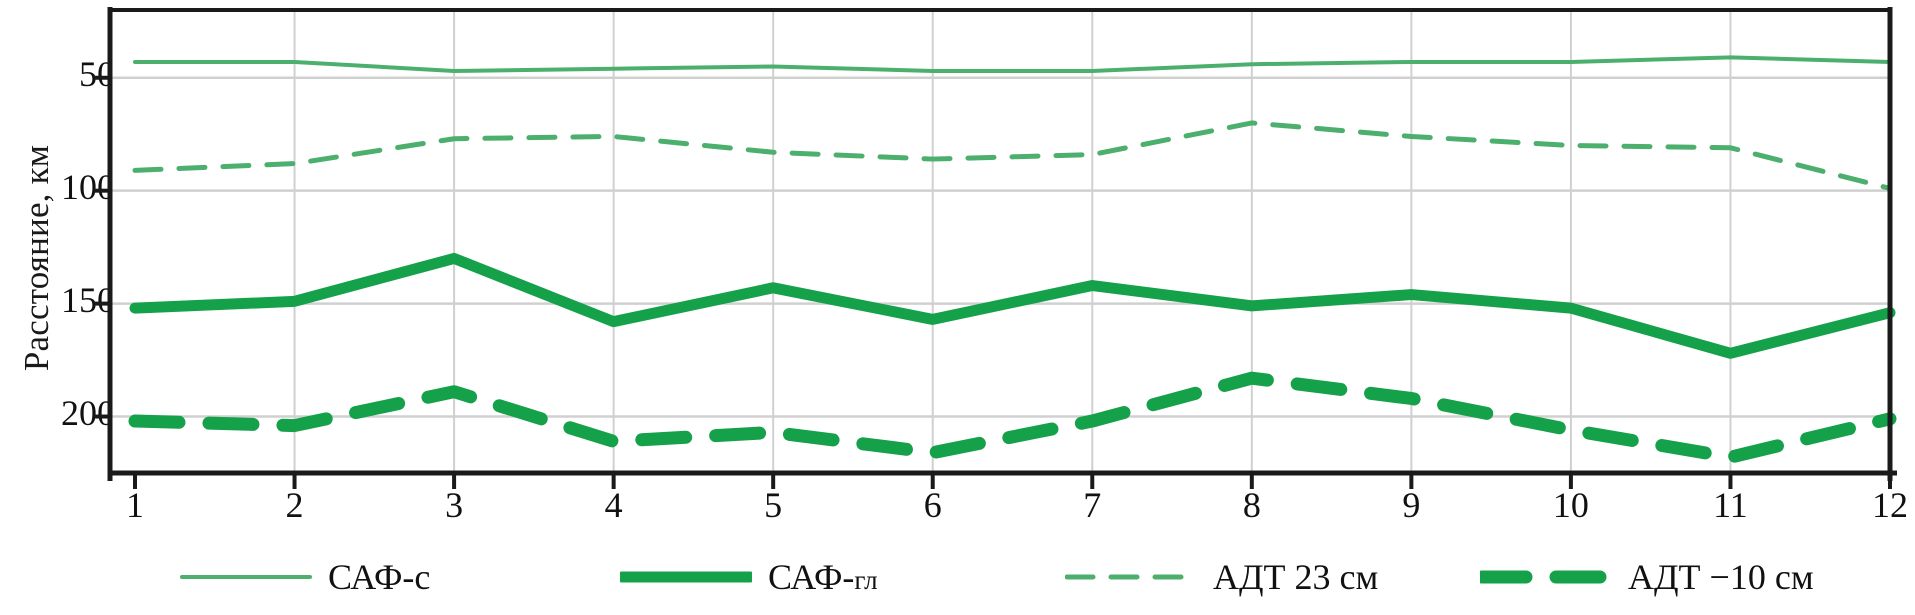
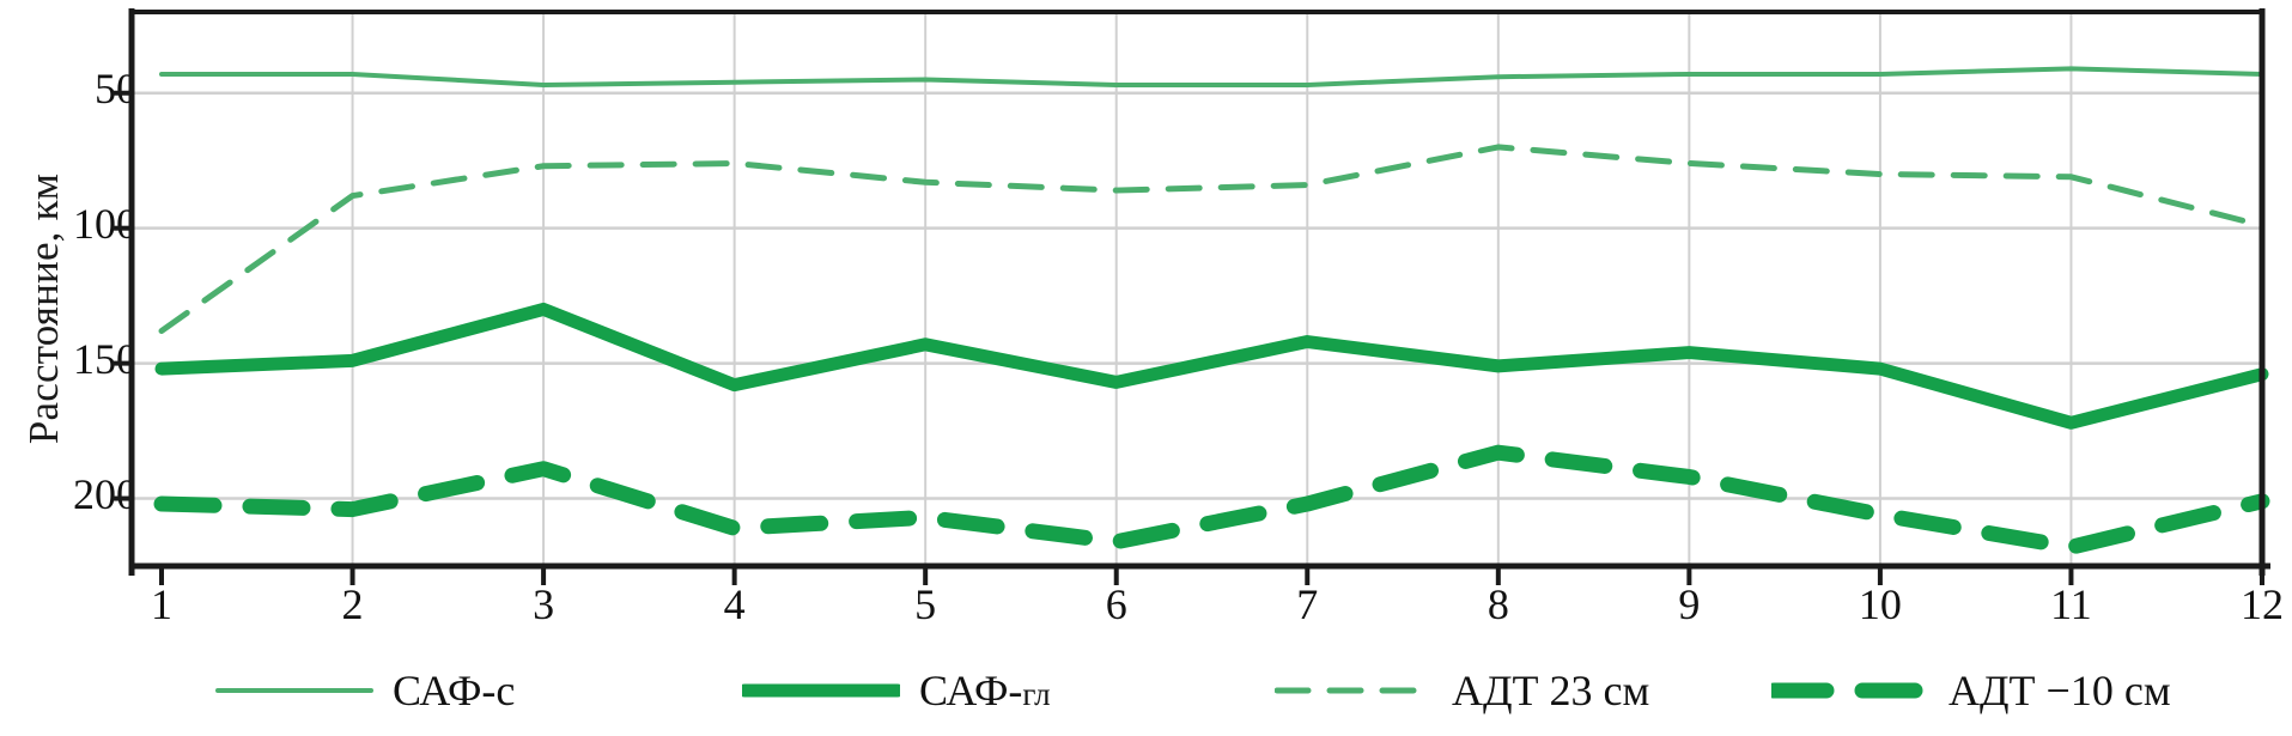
АДТ 23 см/1: 91 -> 138
